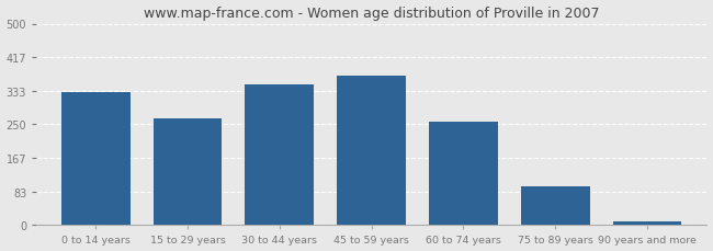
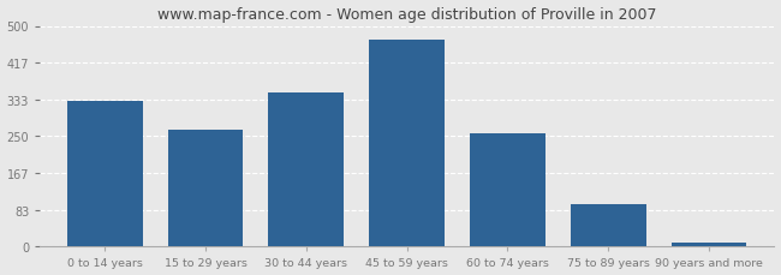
45 to 59 years: 370 -> 470
